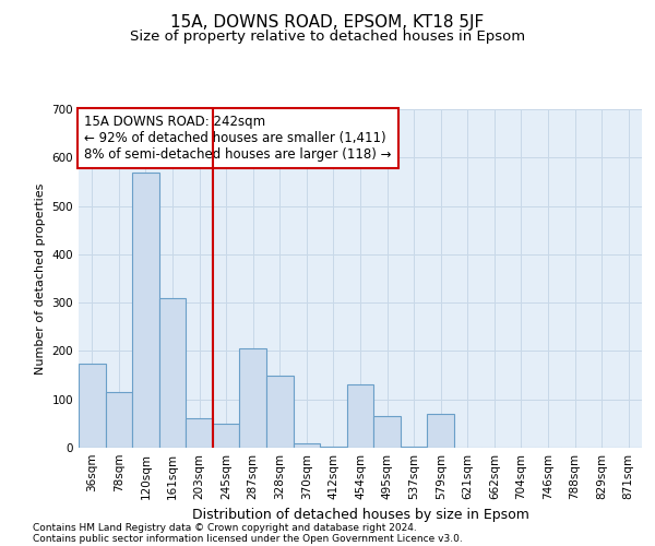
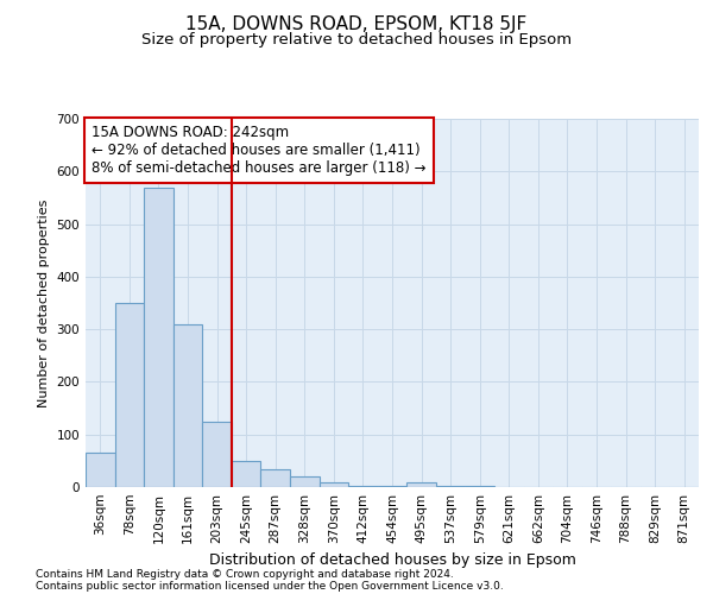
36sqm: 175 -> 65
78sqm: 115 -> 350
203sqm: 60 -> 125
287sqm: 205 -> 35
328sqm: 150 -> 20
454sqm: 130 -> 3
495sqm: 65 -> 10
579sqm: 70 -> 3
